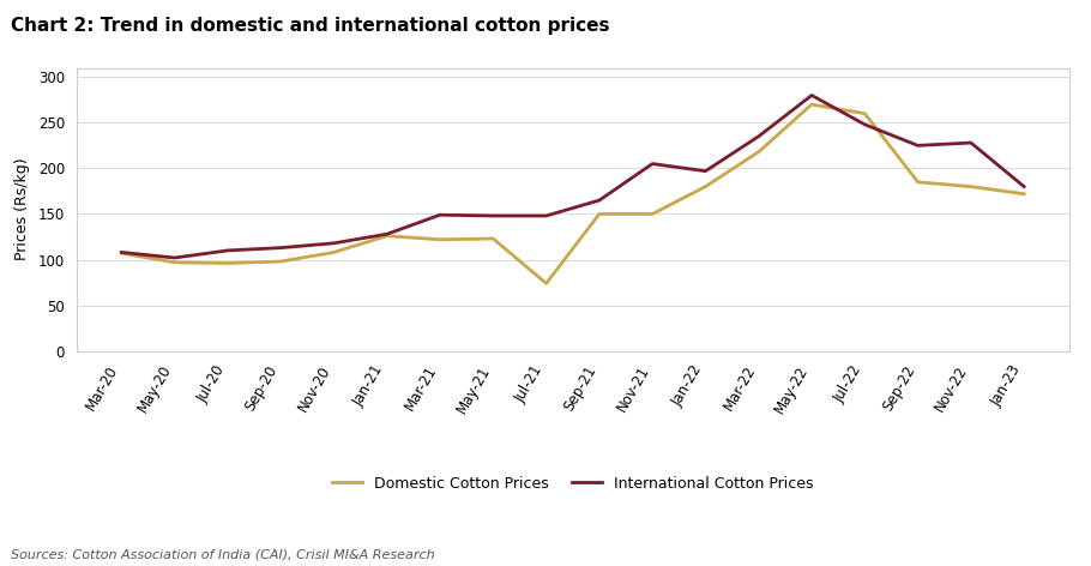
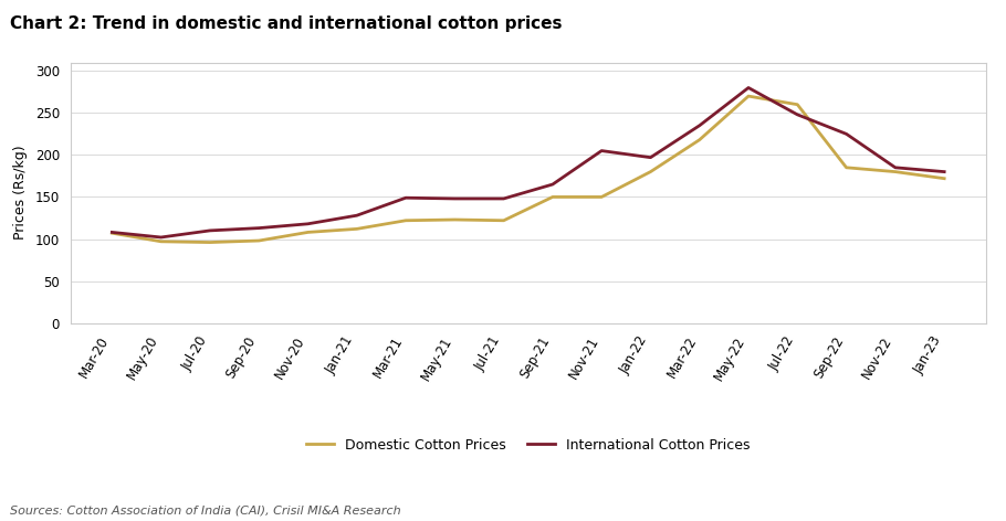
Domestic Cotton Prices/Jan-21: 126 -> 112
Domestic Cotton Prices/Jul-21: 74 -> 122
International Cotton Prices/Nov-22: 228 -> 185
